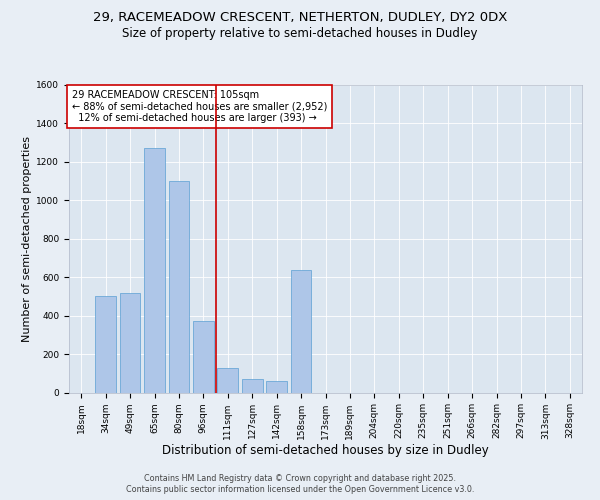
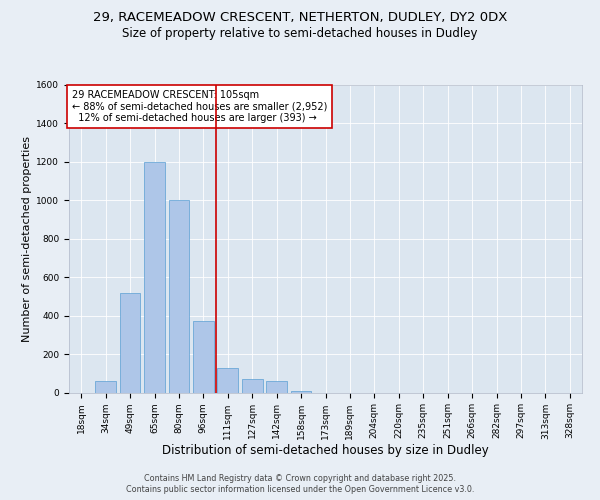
34sqm: 500 -> 60
65sqm: 1270 -> 1200
80sqm: 1100 -> 1000
158sqm: 640 -> 10
